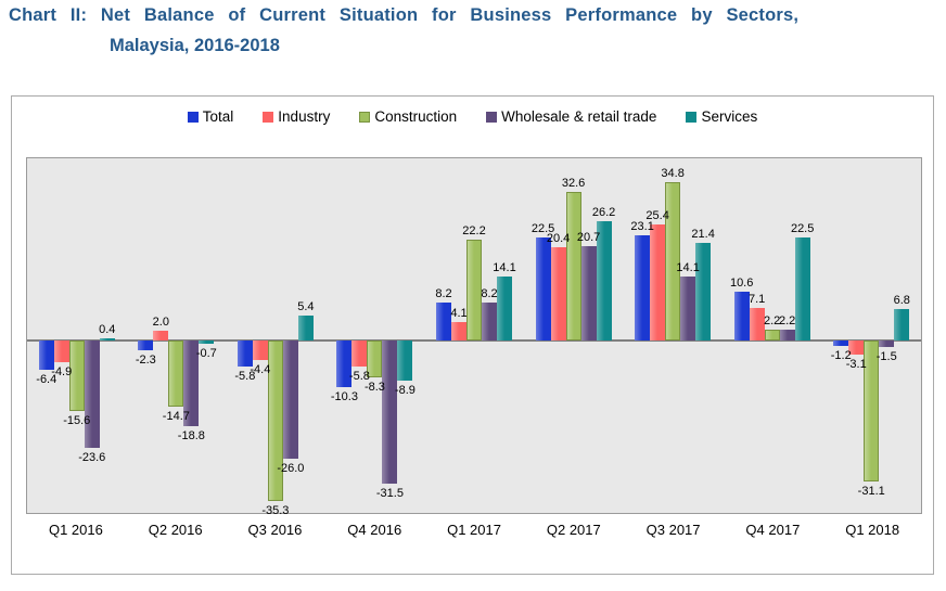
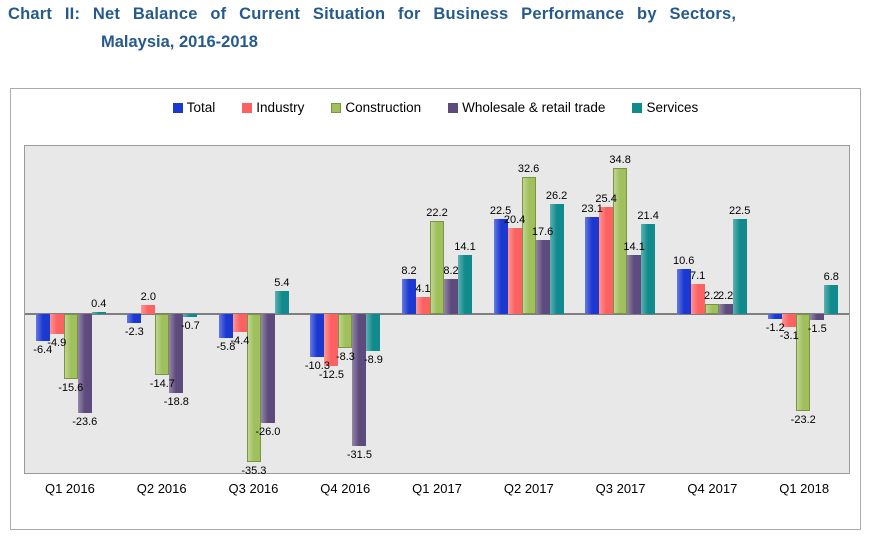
Industry/Q4 2016: -5.8 -> -12.5
Wholesale & retail trade/Q2 2017: 20.7 -> 17.6
Construction/Q1 2018: -31.1 -> -23.2
